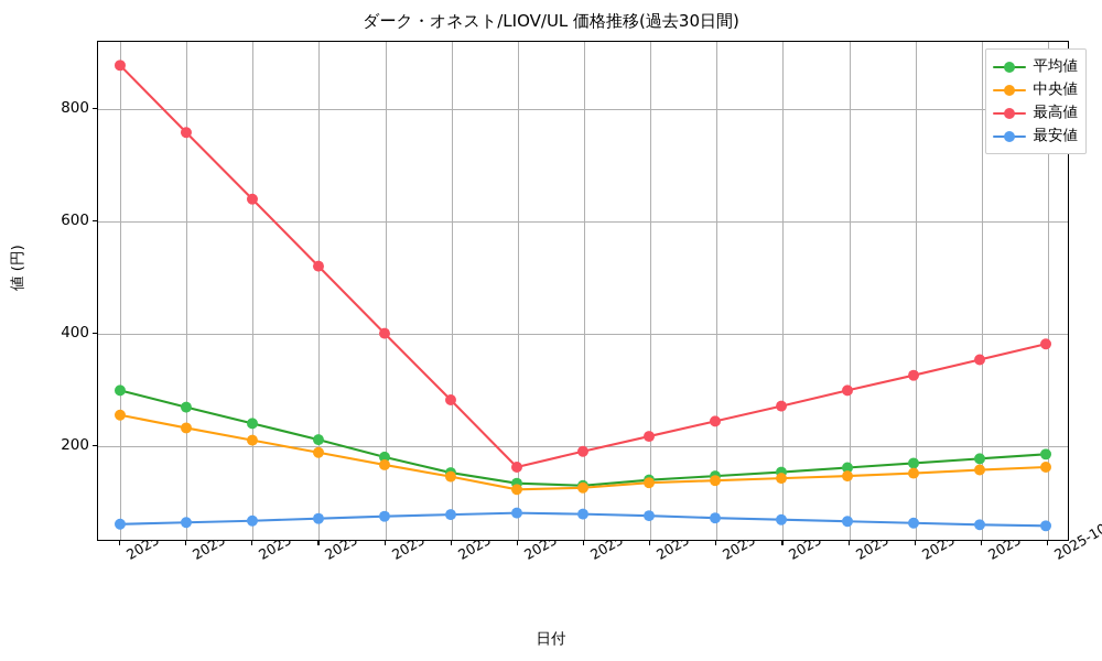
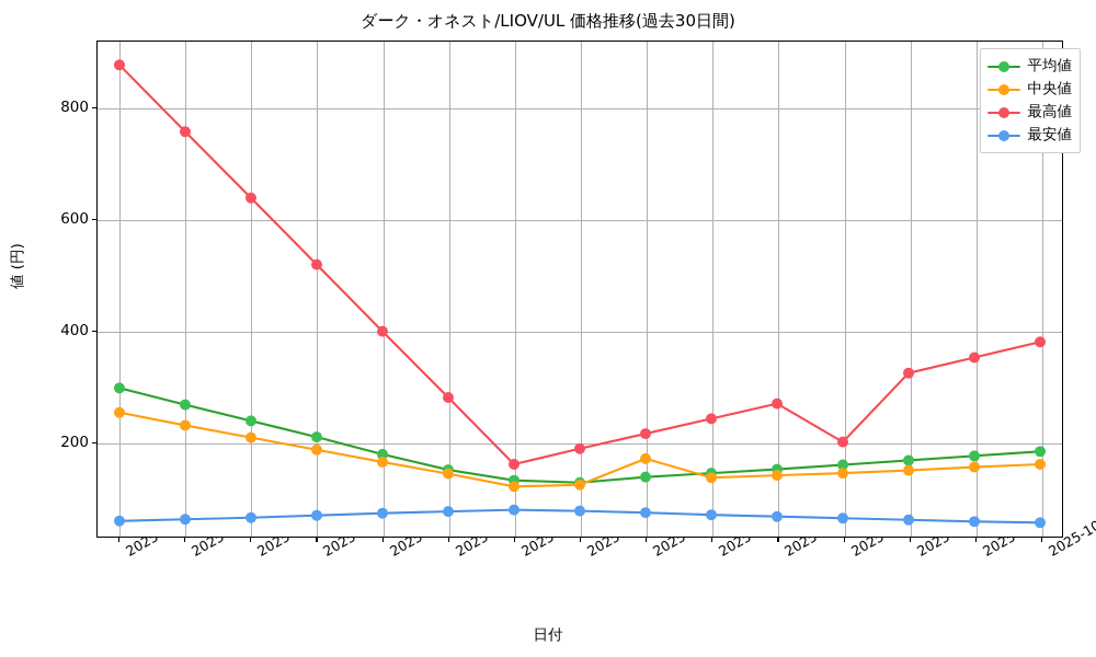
中央値/2025-09-28: 130 -> 170
最高値/2025-10-01: 300 -> 200
